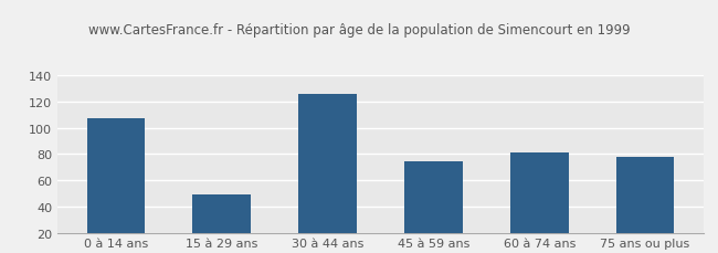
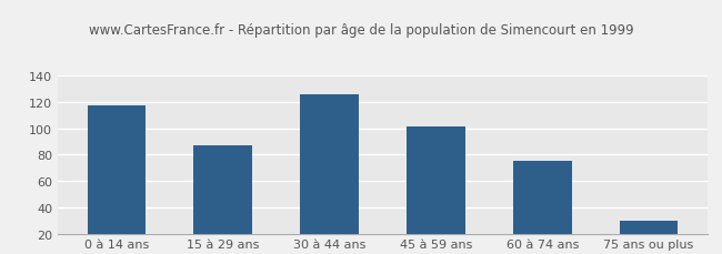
0 à 14 ans: 107 -> 117
15 à 29 ans: 49 -> 87
45 à 59 ans: 74 -> 101
60 à 74 ans: 81 -> 75
75 ans ou plus: 78 -> 30
